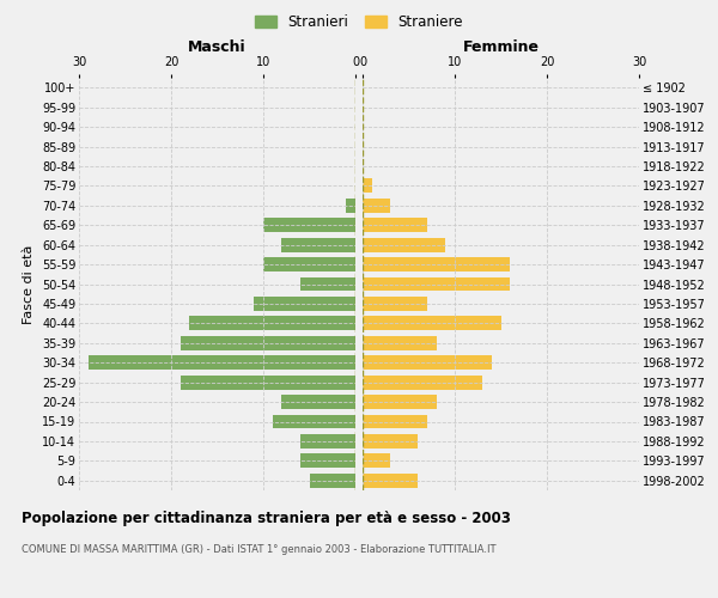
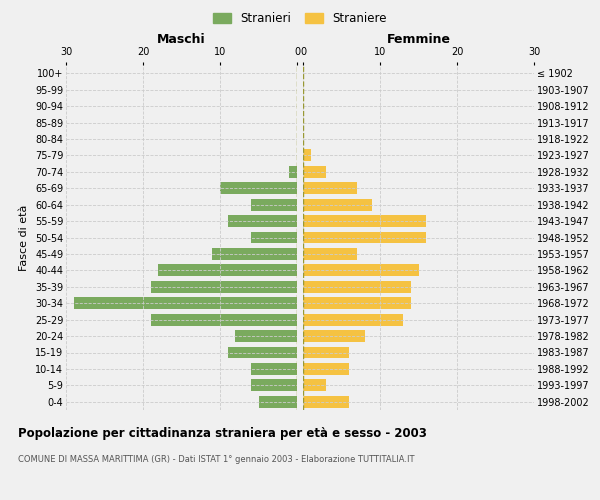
60-64: 8 -> 6
55-59: 10 -> 9
1963-1967: 8 -> 14
1983-1987: 7 -> 6
